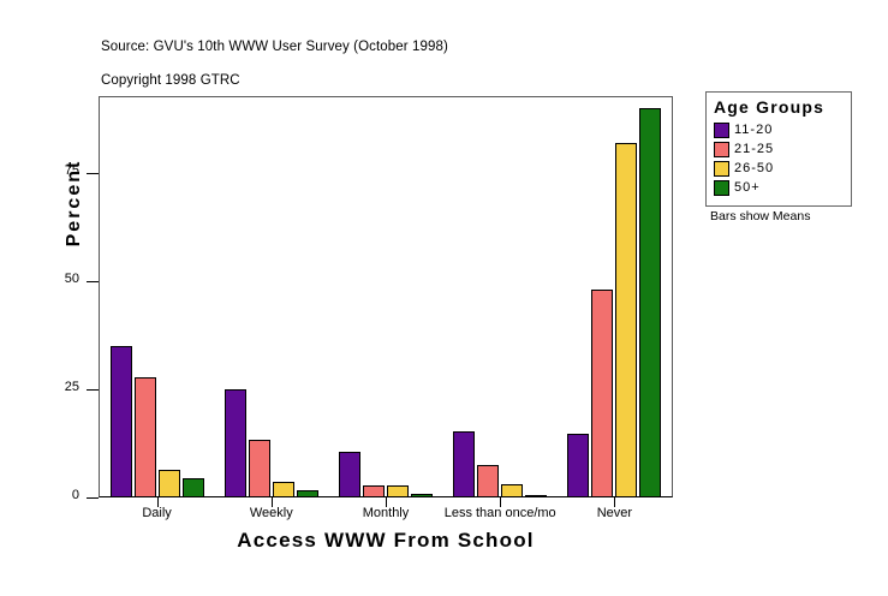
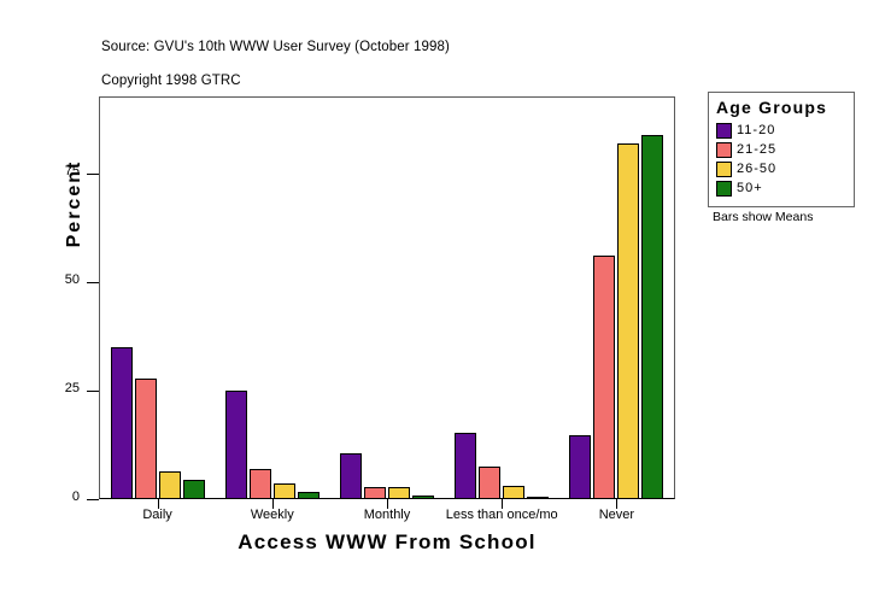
21-25/Weekly: 13 -> 7
21-25/Never: 48 -> 56
50+/Never: 90 -> 84
